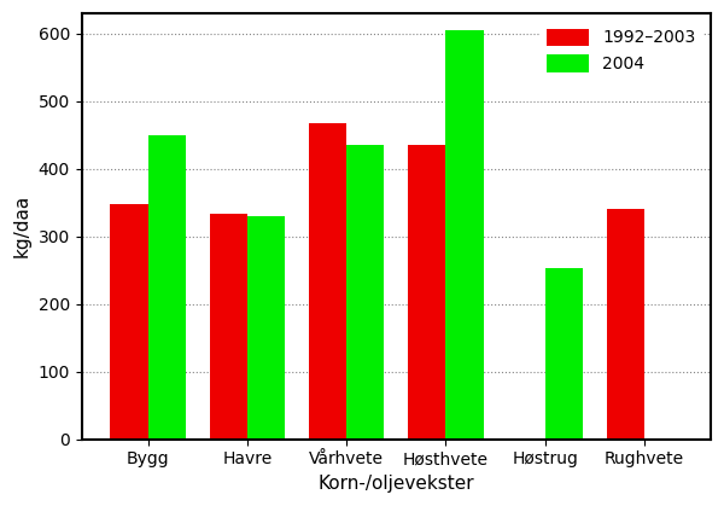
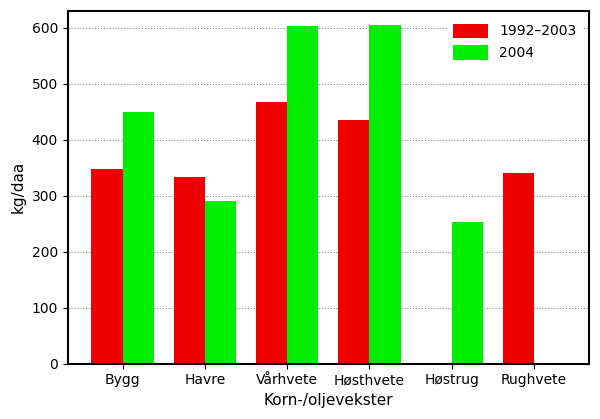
2004/Havre: 330 -> 290
2004/Vårhvete: 436 -> 603
